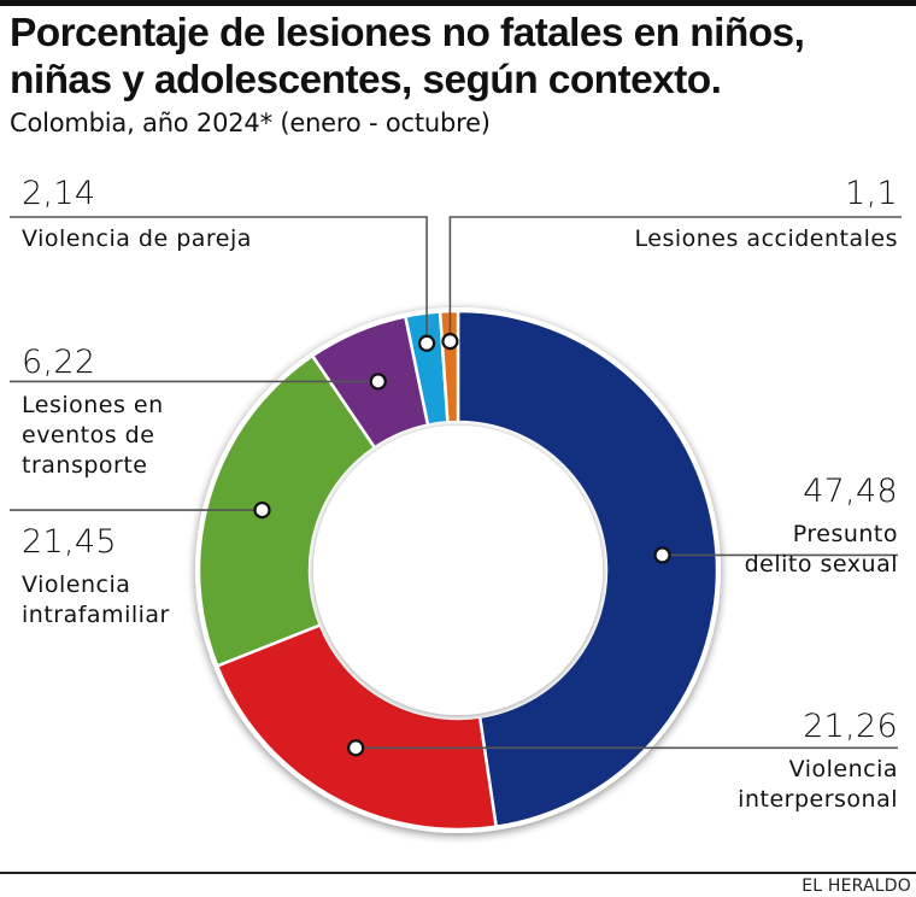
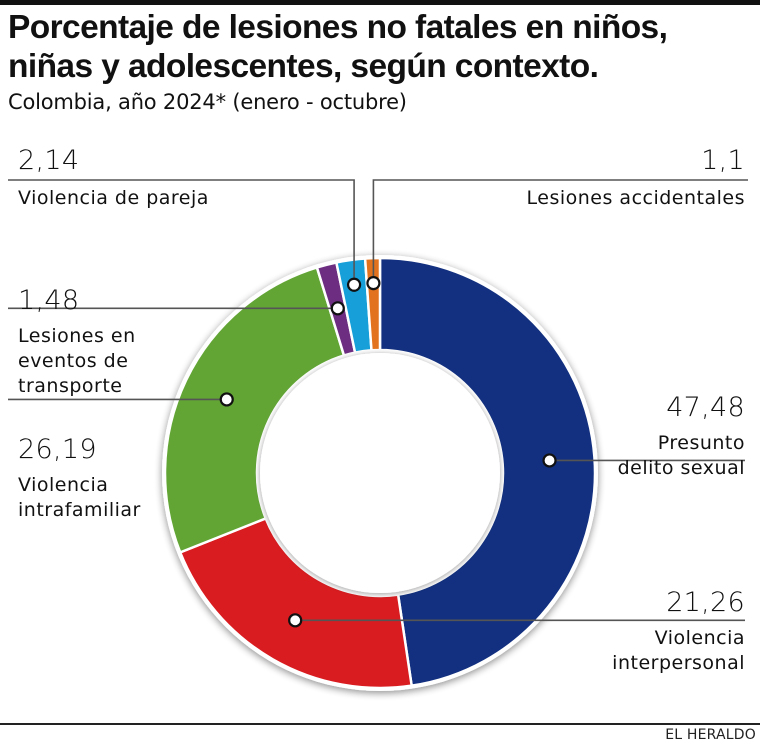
Violencia intrafamiliar: 21,45 -> 26,19
Lesiones en eventos de transporte: 6,22 -> 1,48
